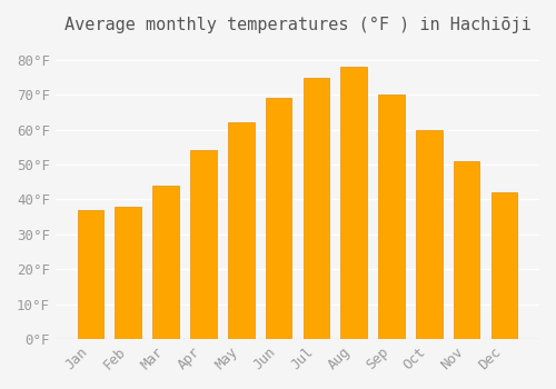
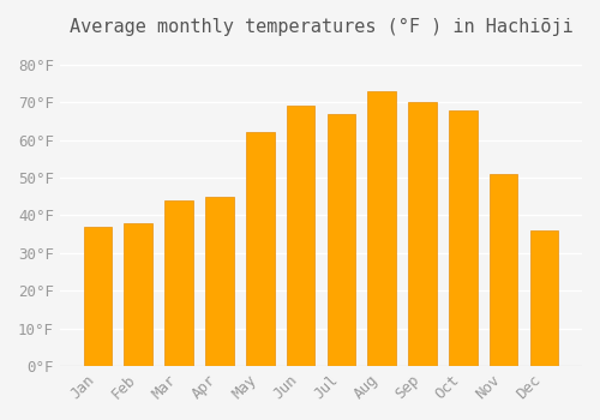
Apr: 54°F -> 45°F
Jul: 75°F -> 67°F
Aug: 78°F -> 73°F
Oct: 60°F -> 68°F
Dec: 42°F -> 36°F
